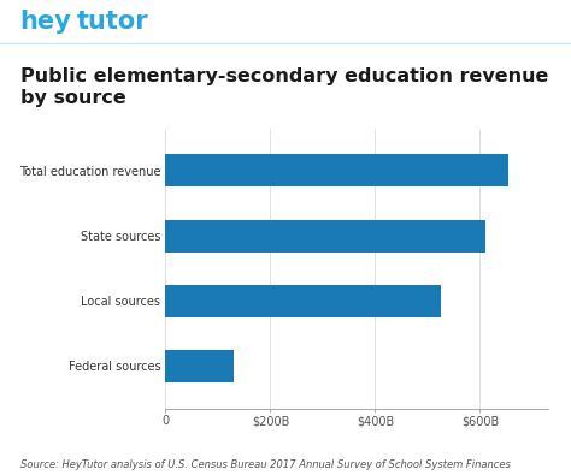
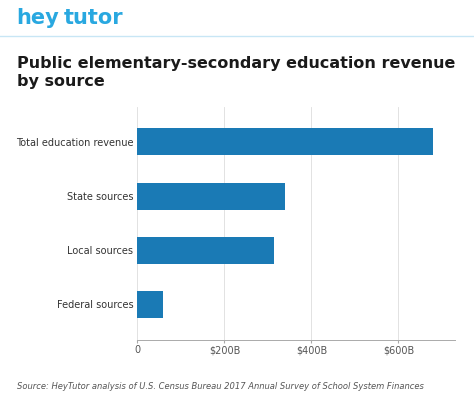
Total education revenue: $655B -> $680B
State sources: $610B -> $340B
Local sources: $525B -> $315B
Federal sources: $130B -> $58B
